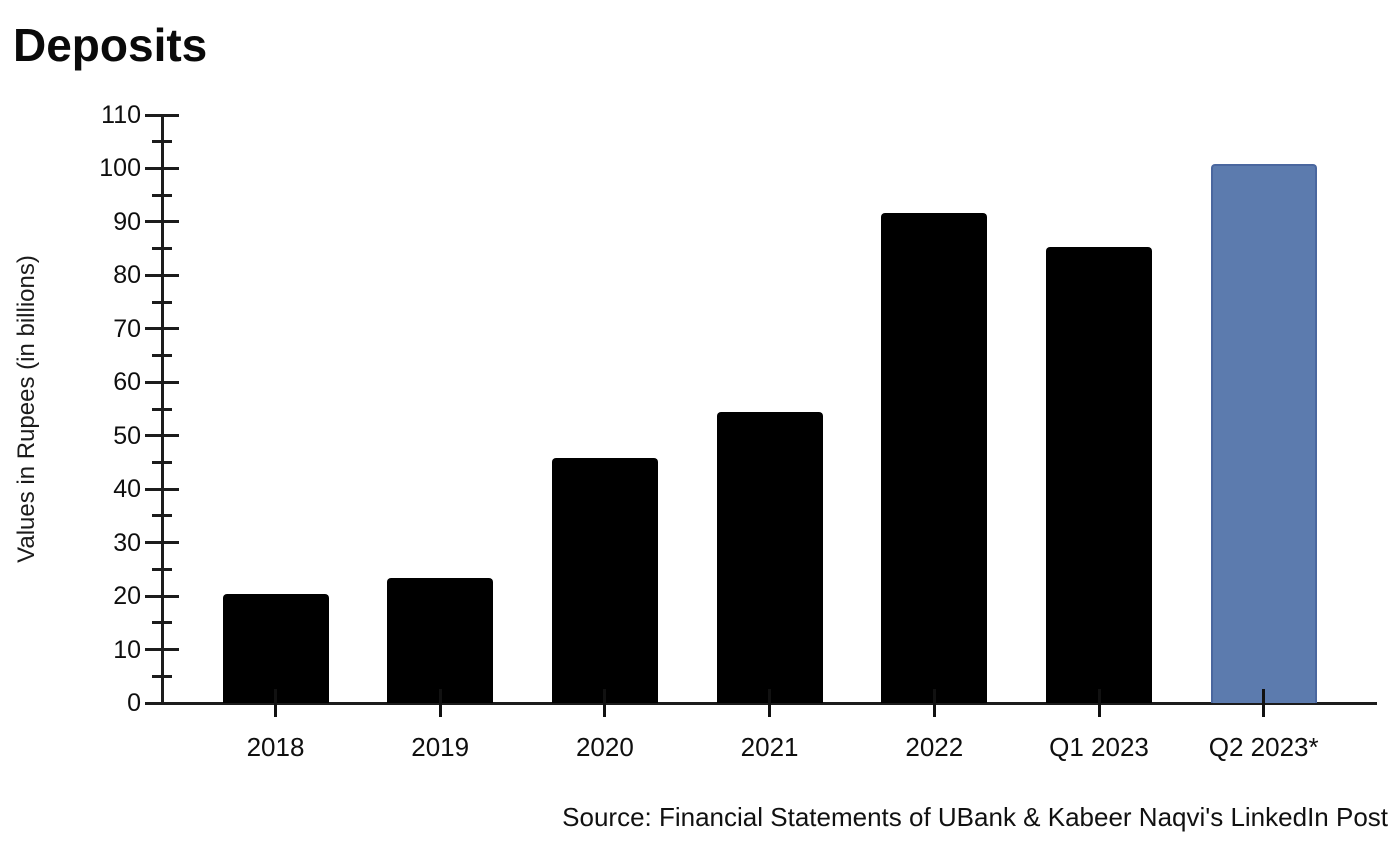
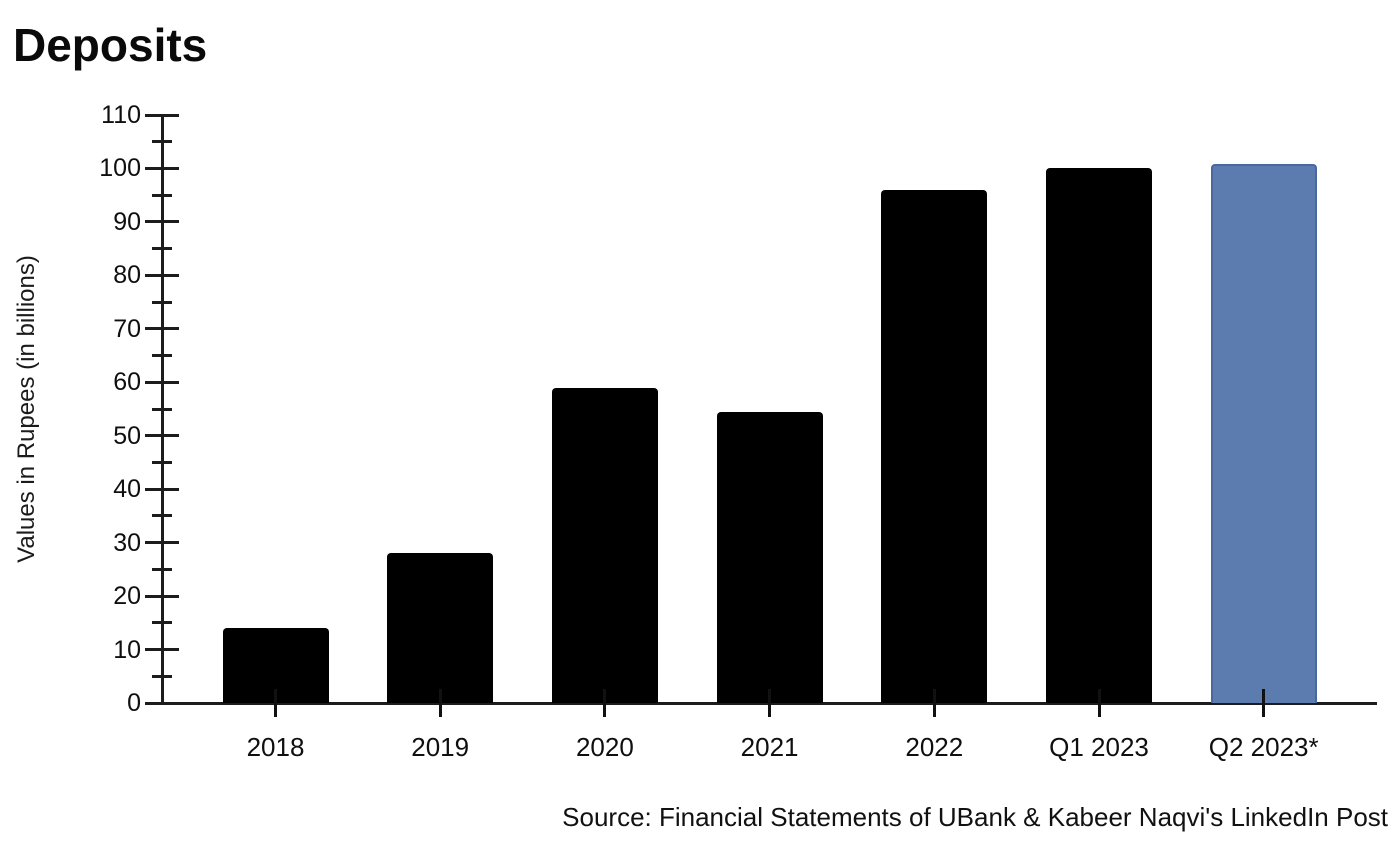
2018: 20 -> 14
2019: 23 -> 28
2020: 46 -> 59
2022: 92 -> 96
Q1 2023: 85 -> 100
